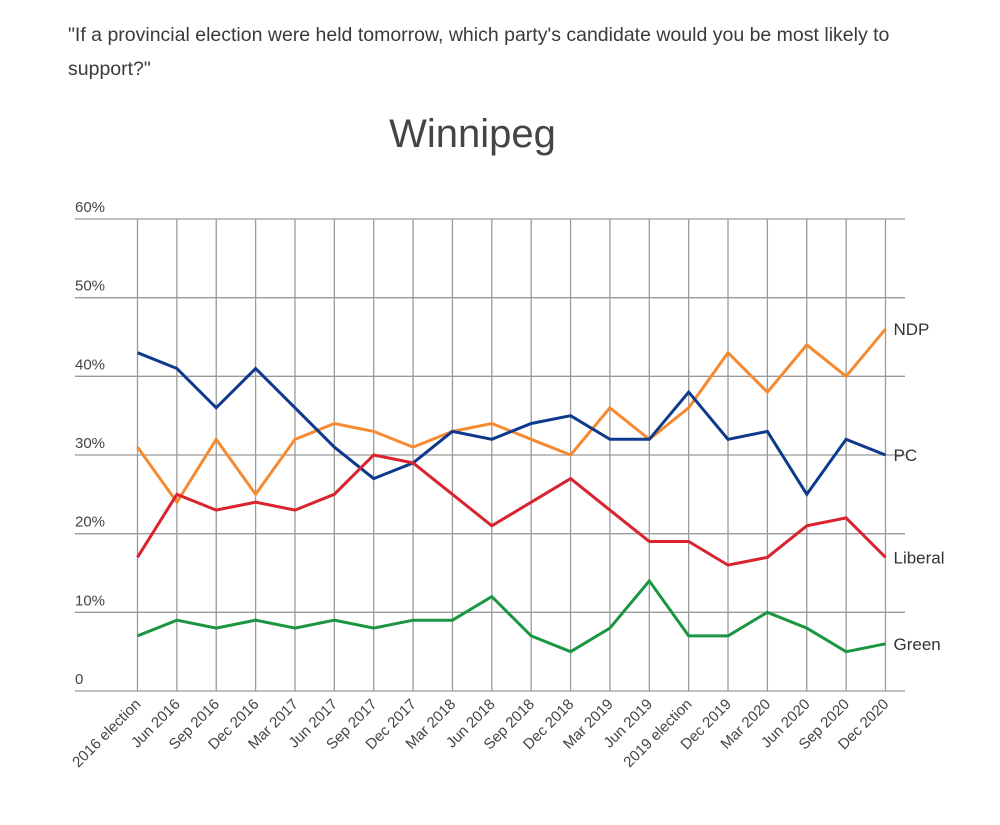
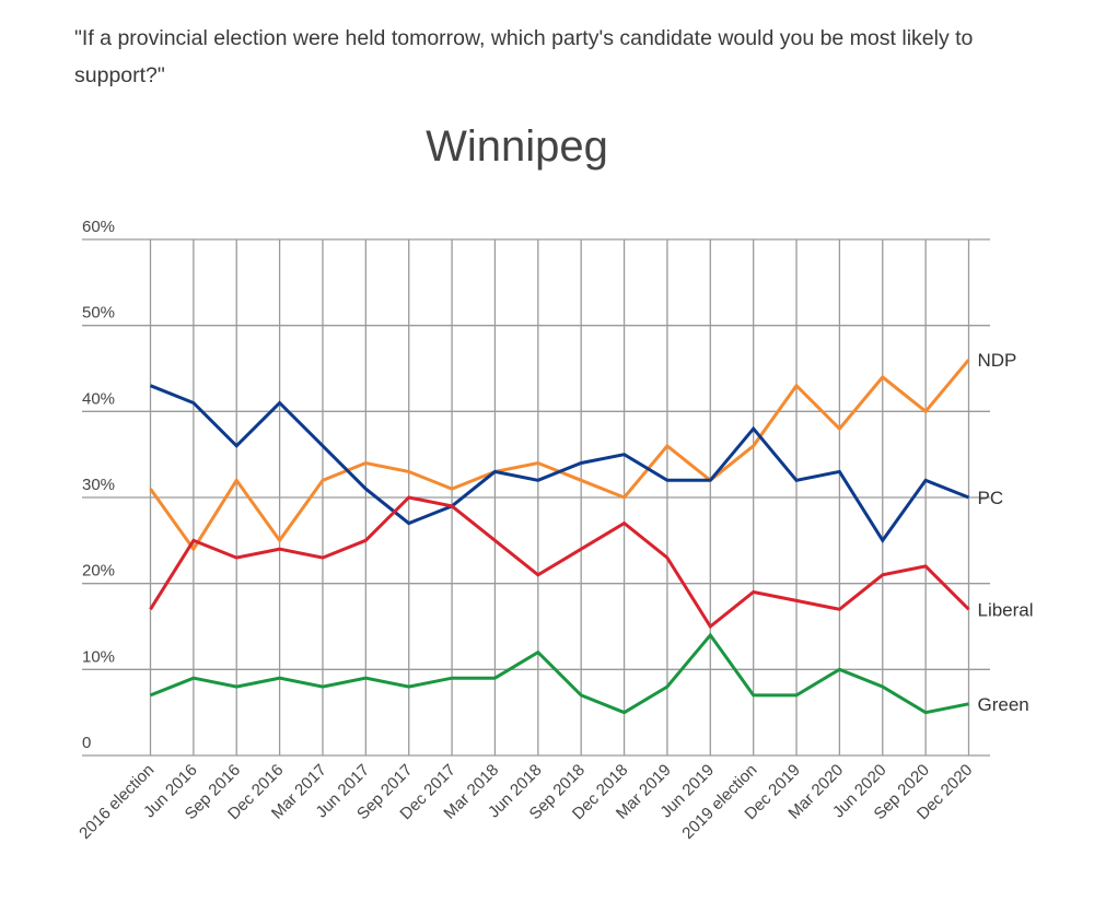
Liberal/Jun 2019: 19% -> 15%
Liberal/Dec 2019: 16% -> 18%
